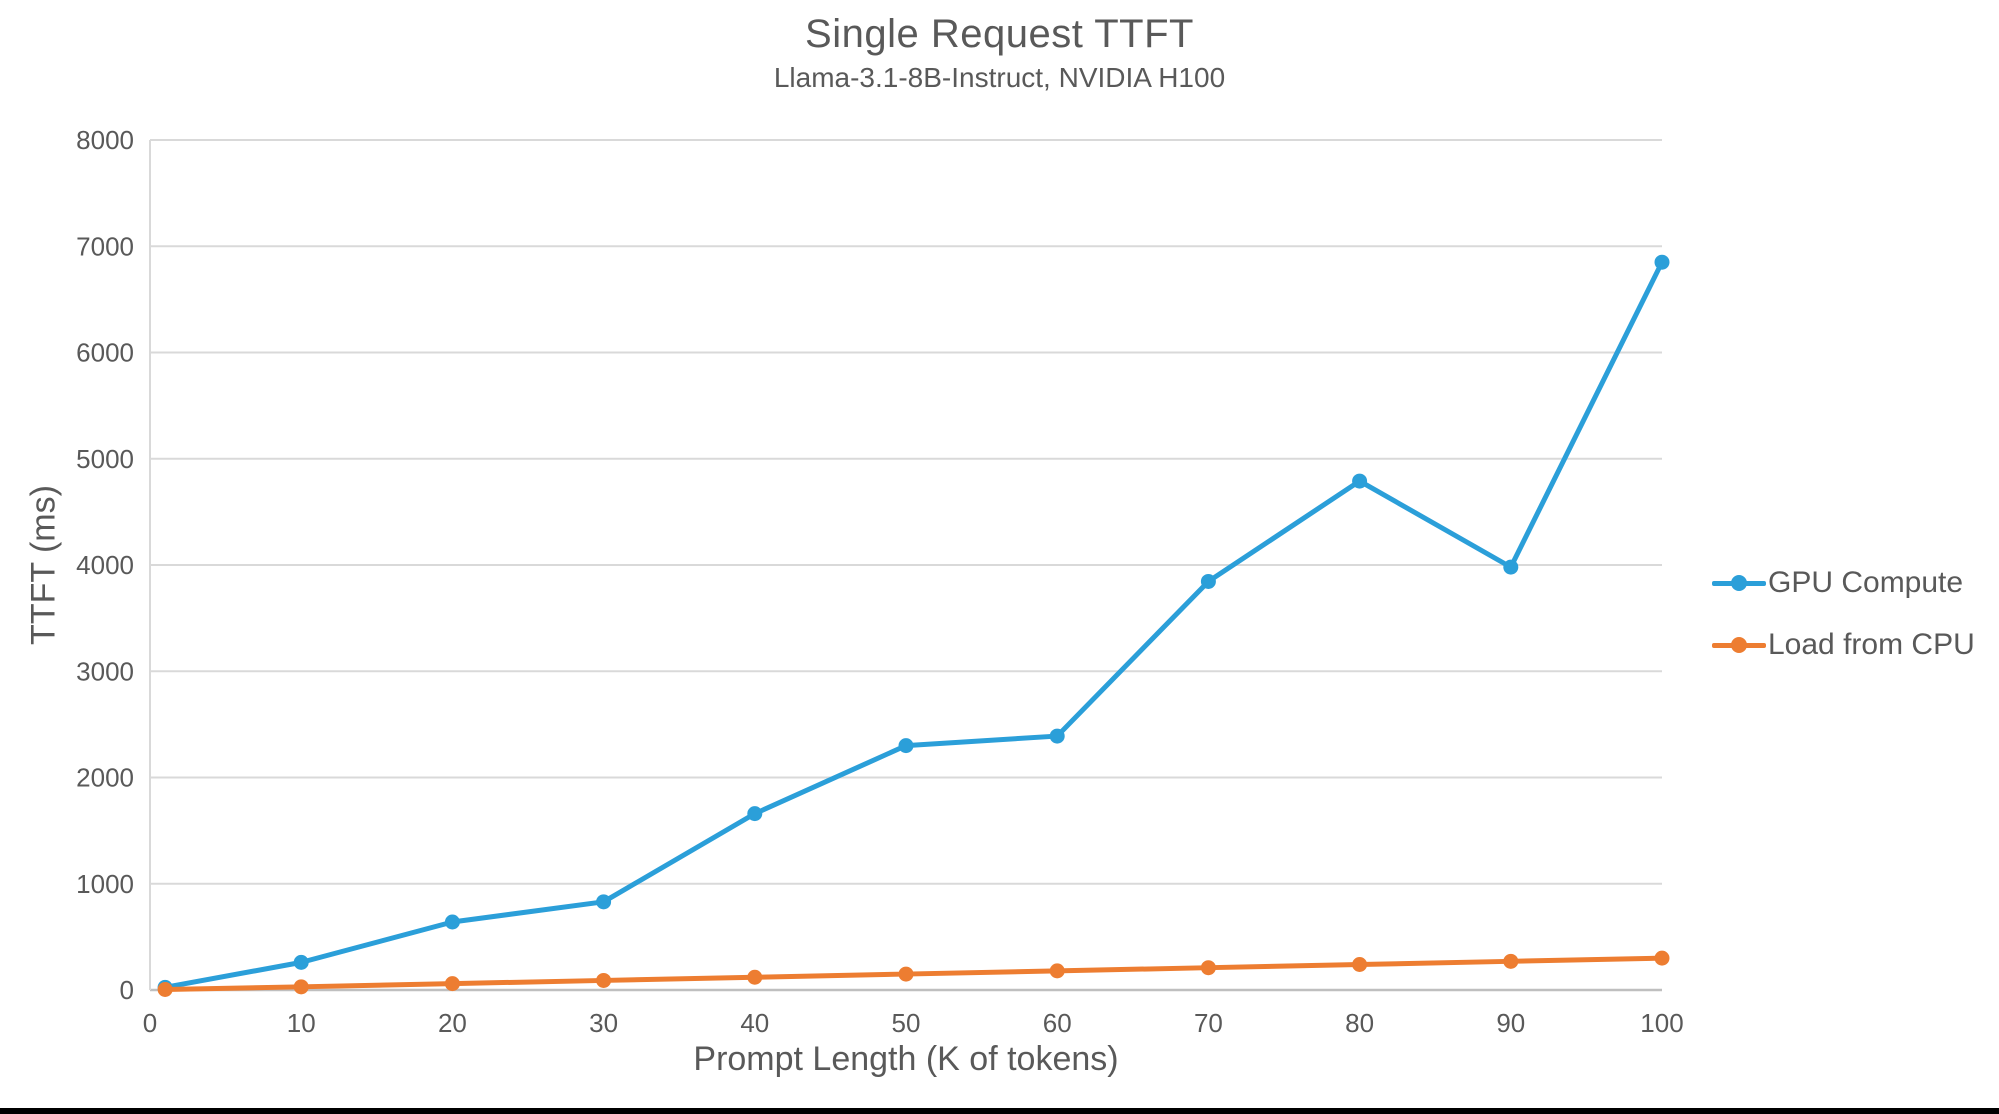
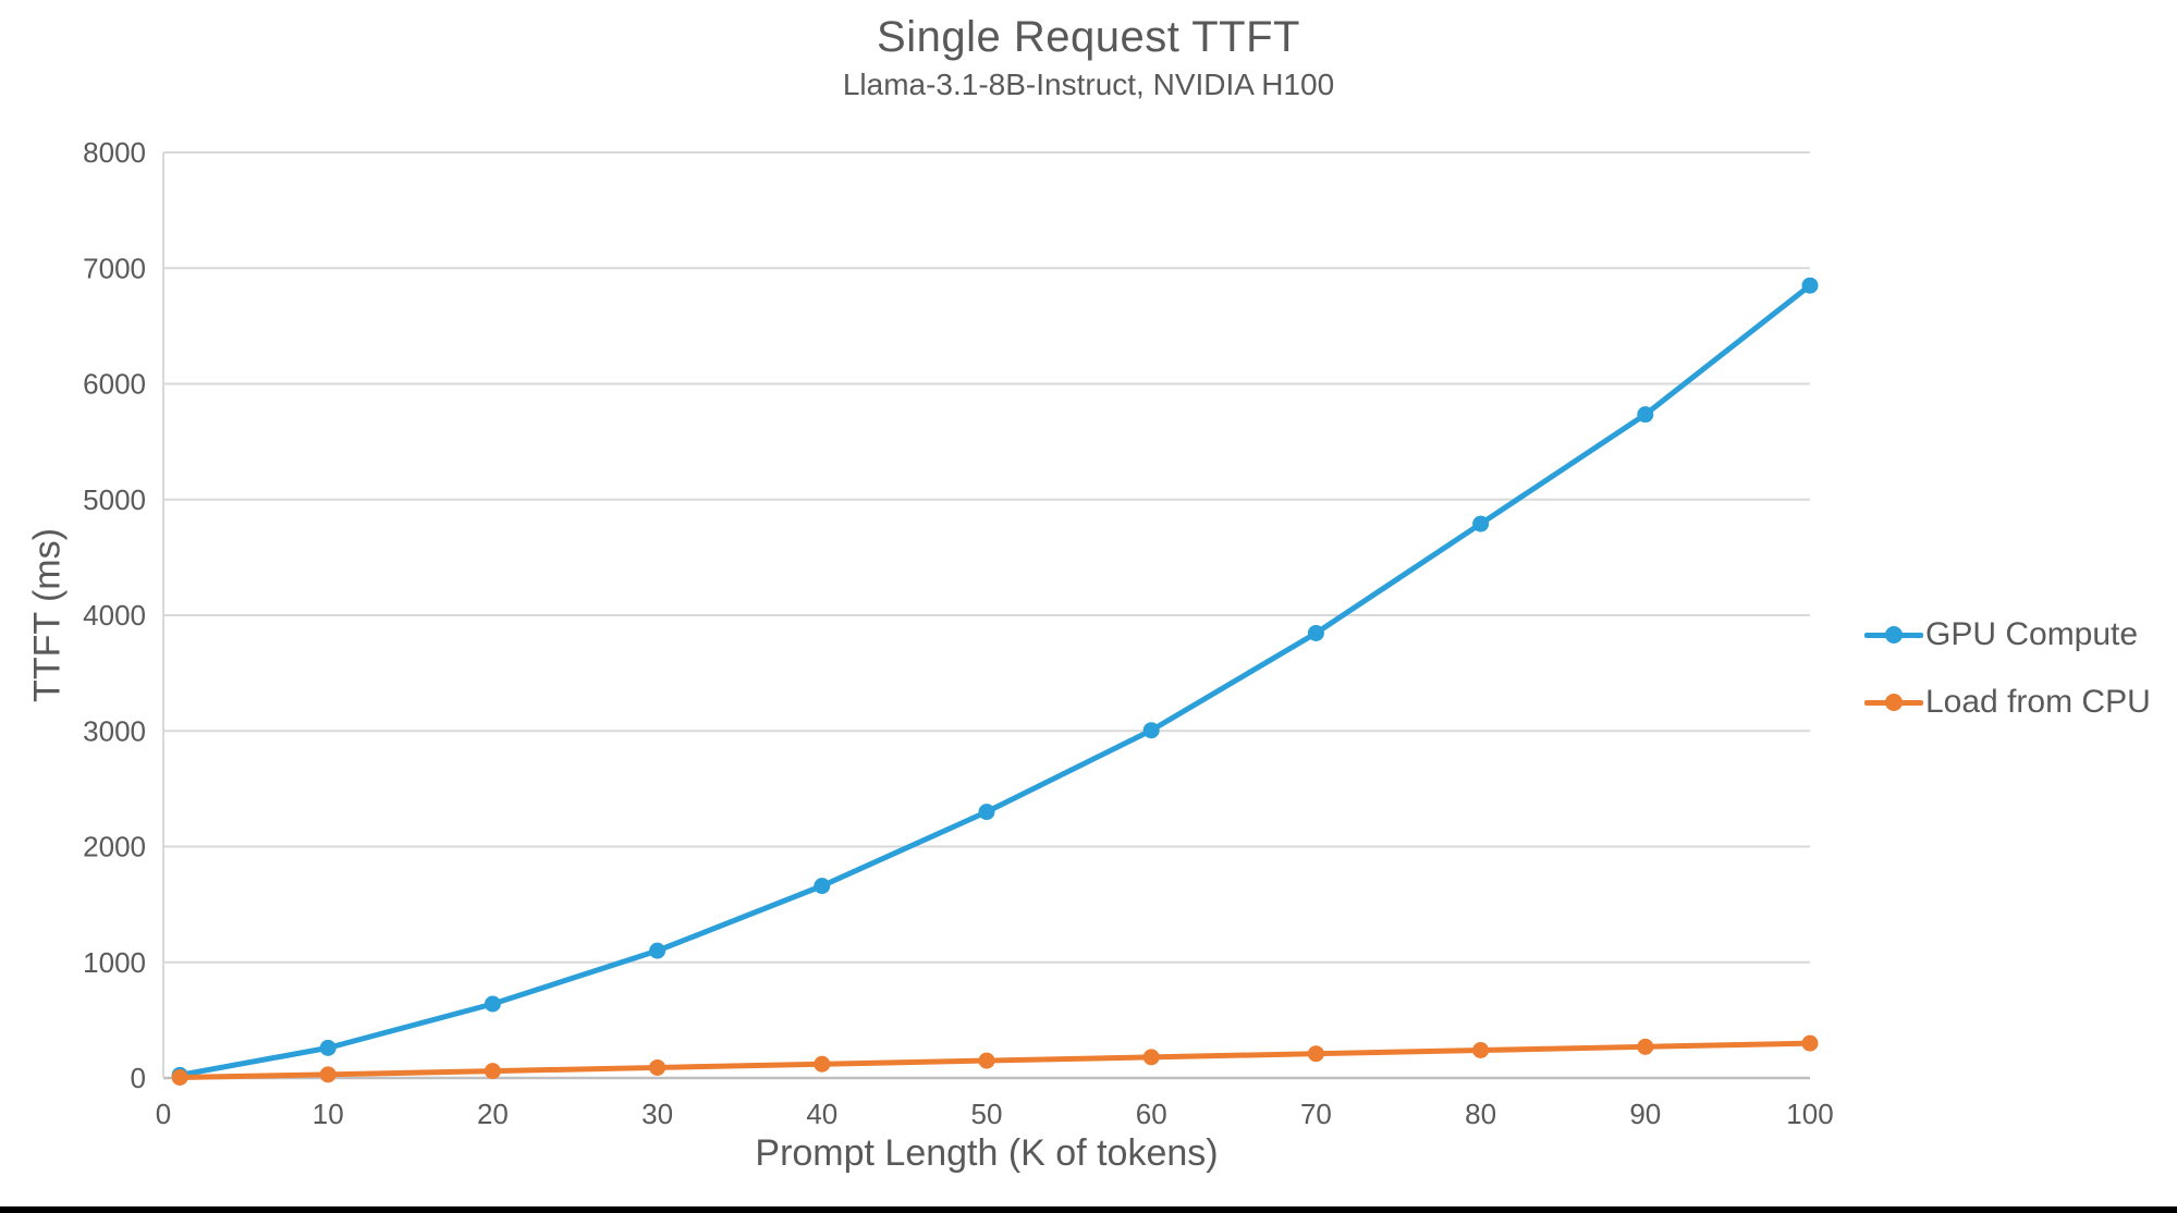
GPU Compute/30: 830 -> 1100
GPU Compute/60: 2390 -> 3000
GPU Compute/90: 3980 -> 5740
